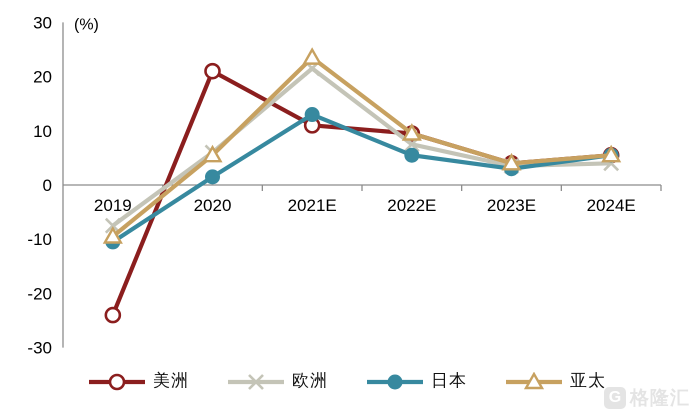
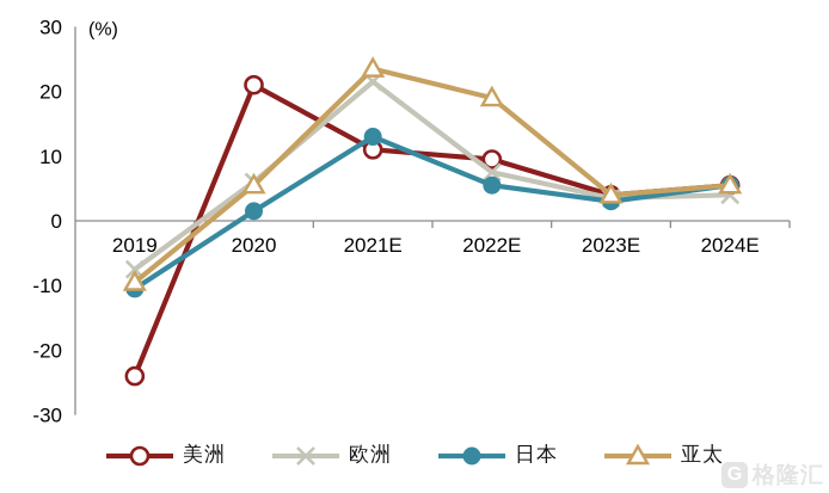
亚太/2022E: 10 -> 19
